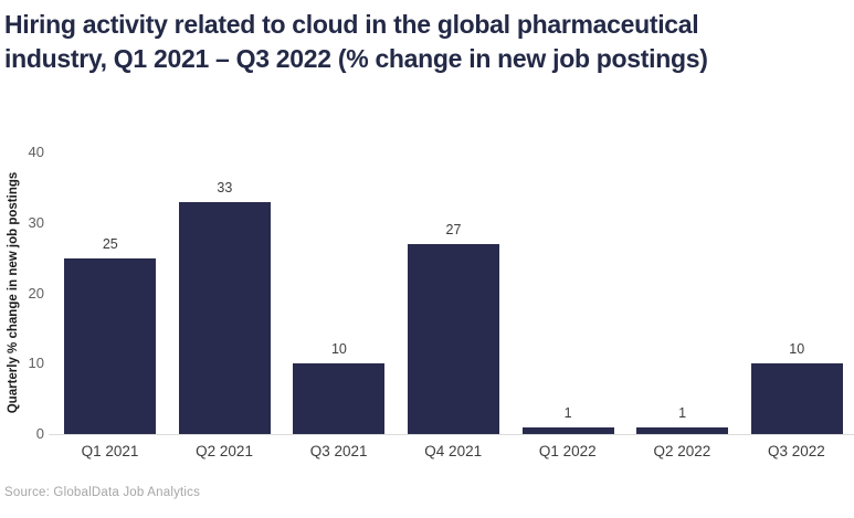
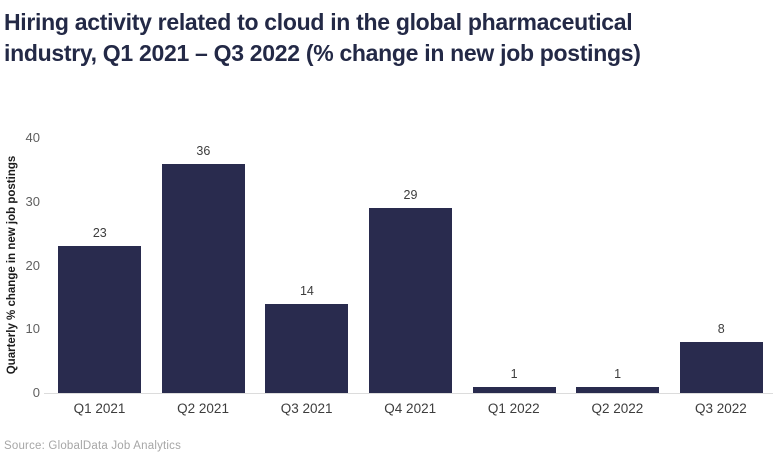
Q1 2021: 25 -> 23
Q2 2021: 33 -> 36
Q3 2021: 10 -> 14
Q4 2021: 27 -> 29
Q3 2022: 10 -> 8
